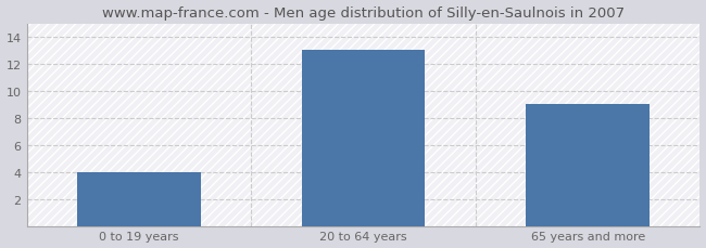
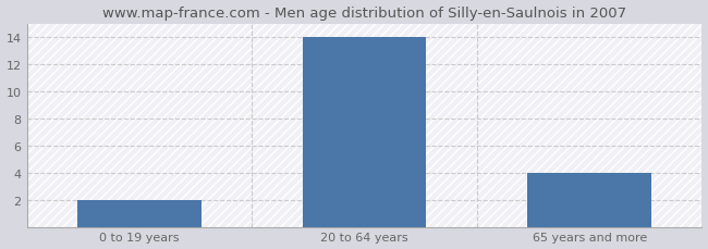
0 to 19 years: 4 -> 2
20 to 64 years: 13 -> 14
65 years and more: 9 -> 4
